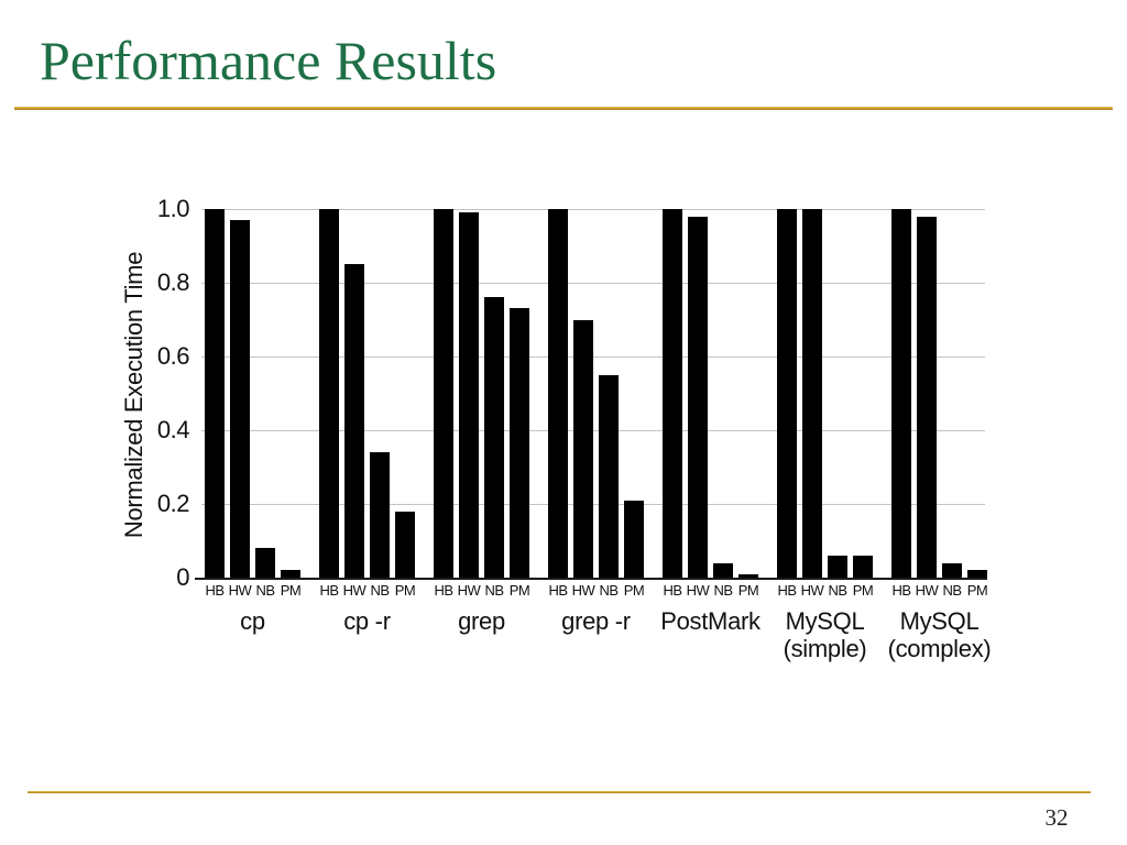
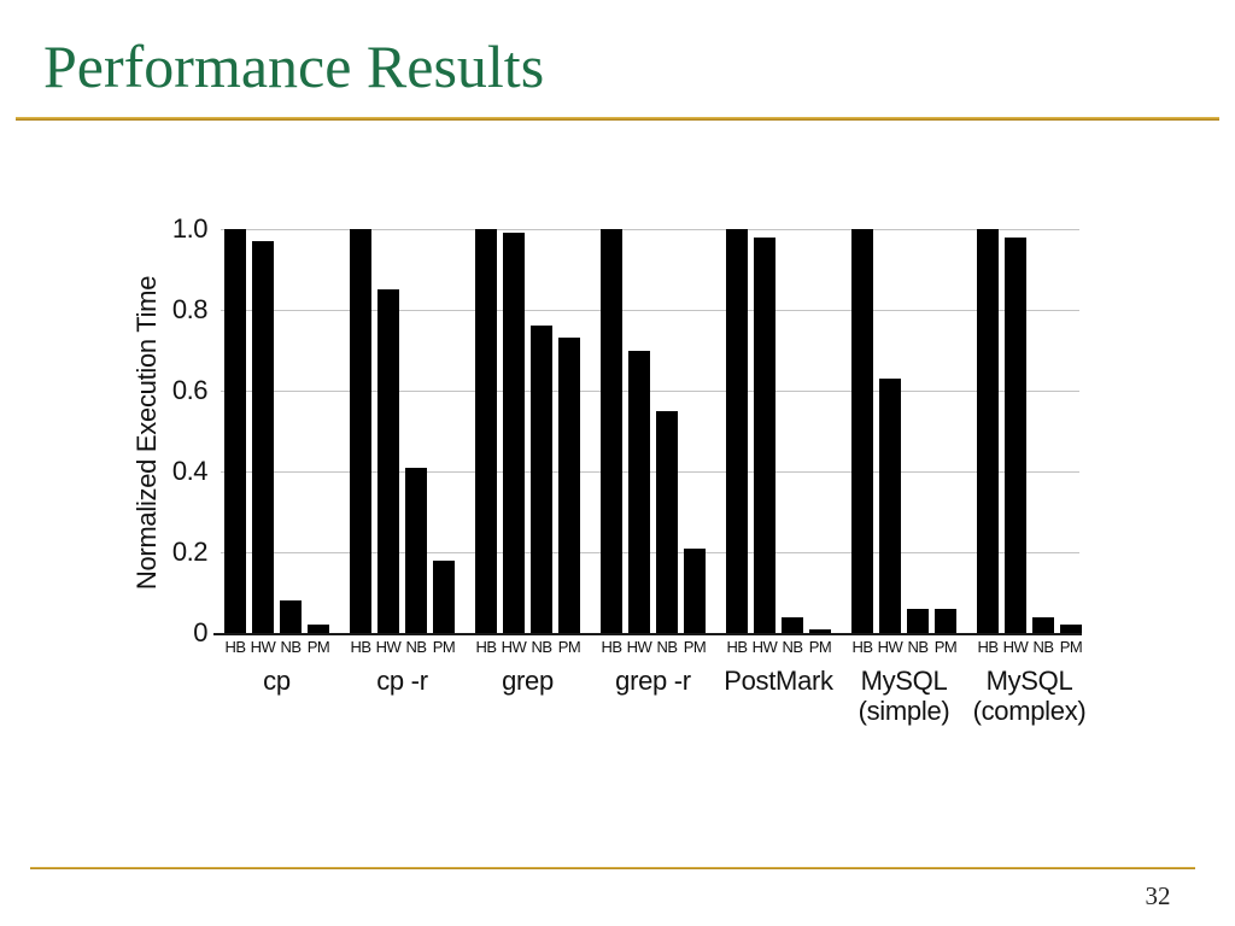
NB/cp -r: 0.34 -> 0.41
HW/MySQL (simple): 1.00 -> 0.63
